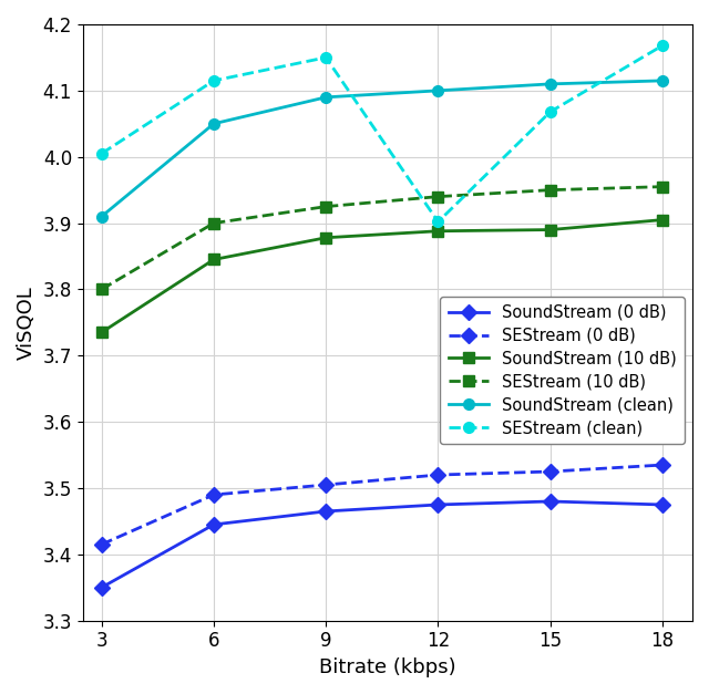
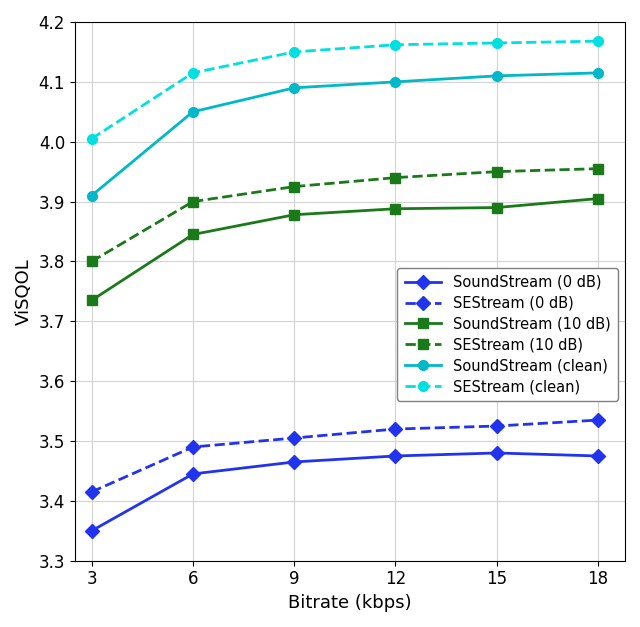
SEStream (clean)/12: 3.902 -> 4.162
SEStream (clean)/15: 4.068 -> 4.165
